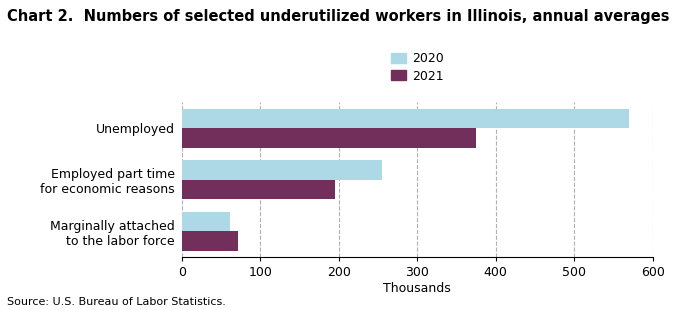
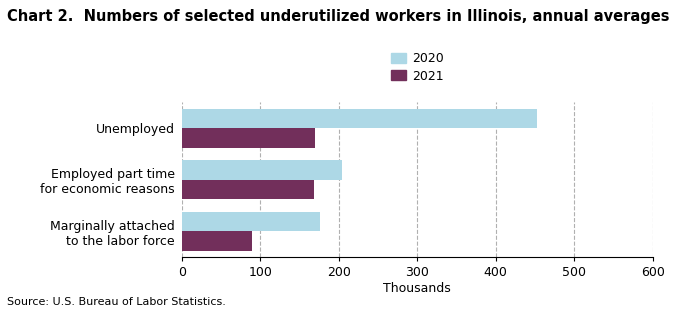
2020/Unemployed: 570 -> 452
2021/Unemployed: 375 -> 170
2020/Employed part time for economic reasons: 255 -> 204
2021/Employed part time for economic reasons: 195 -> 168
2020/Marginally attached to the labor force: 62 -> 176
2021/Marginally attached to the labor force: 72 -> 90
